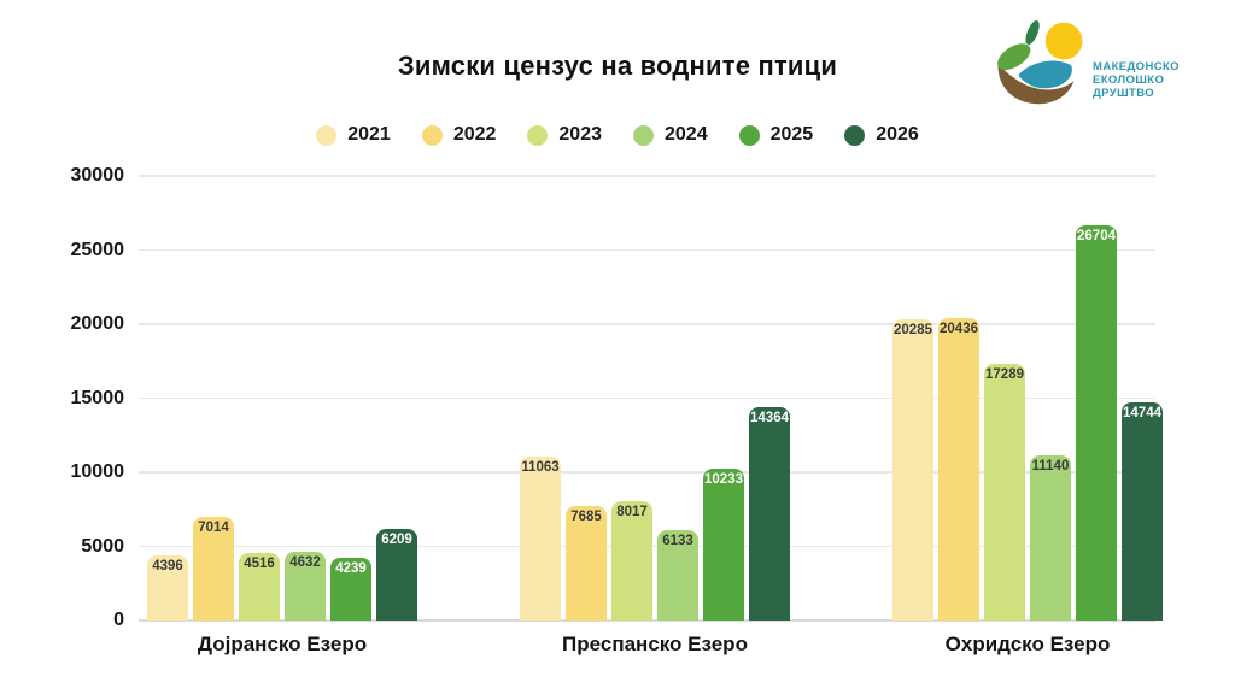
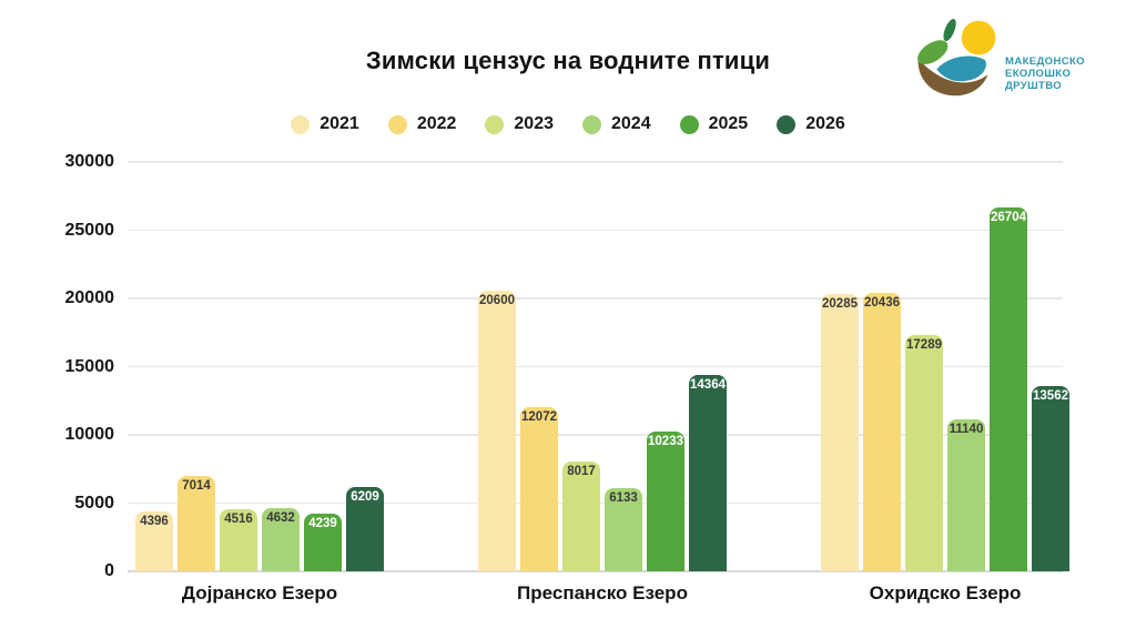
2021/Преспанско Езеро: 11063 -> 20600
2022/Преспанско Езеро: 7685 -> 12072
2026/Охридско Езеро: 14744 -> 13562
